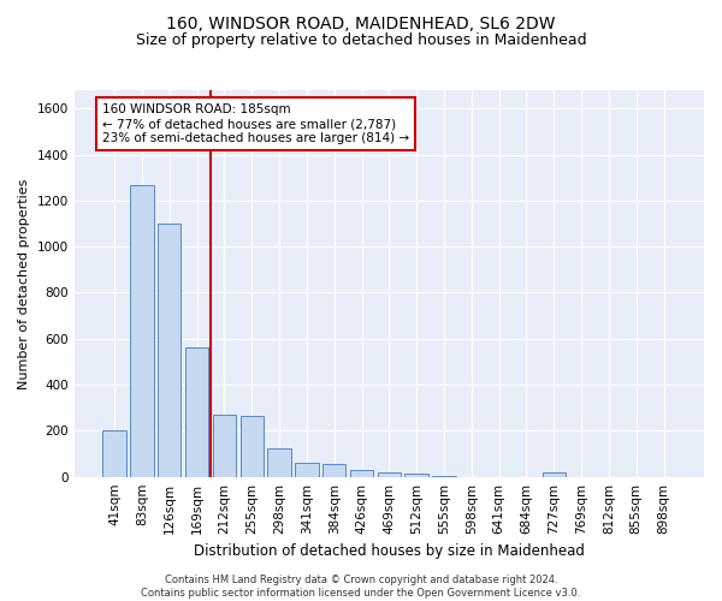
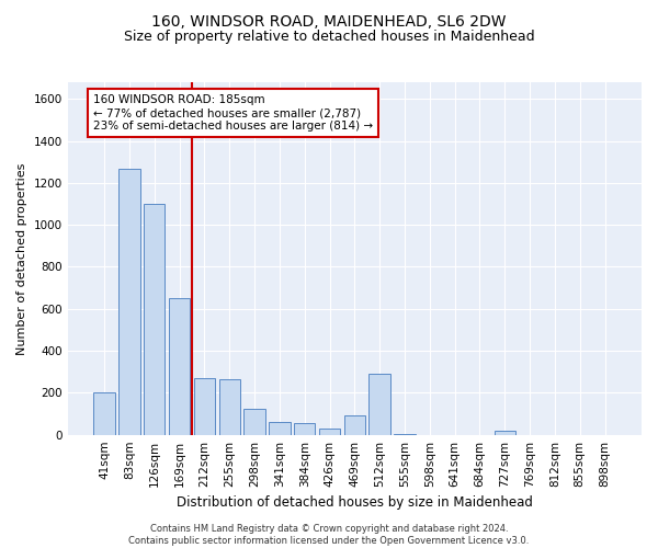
169sqm: 560 -> 650
469sqm: 20 -> 90
512sqm: 20 -> 290
